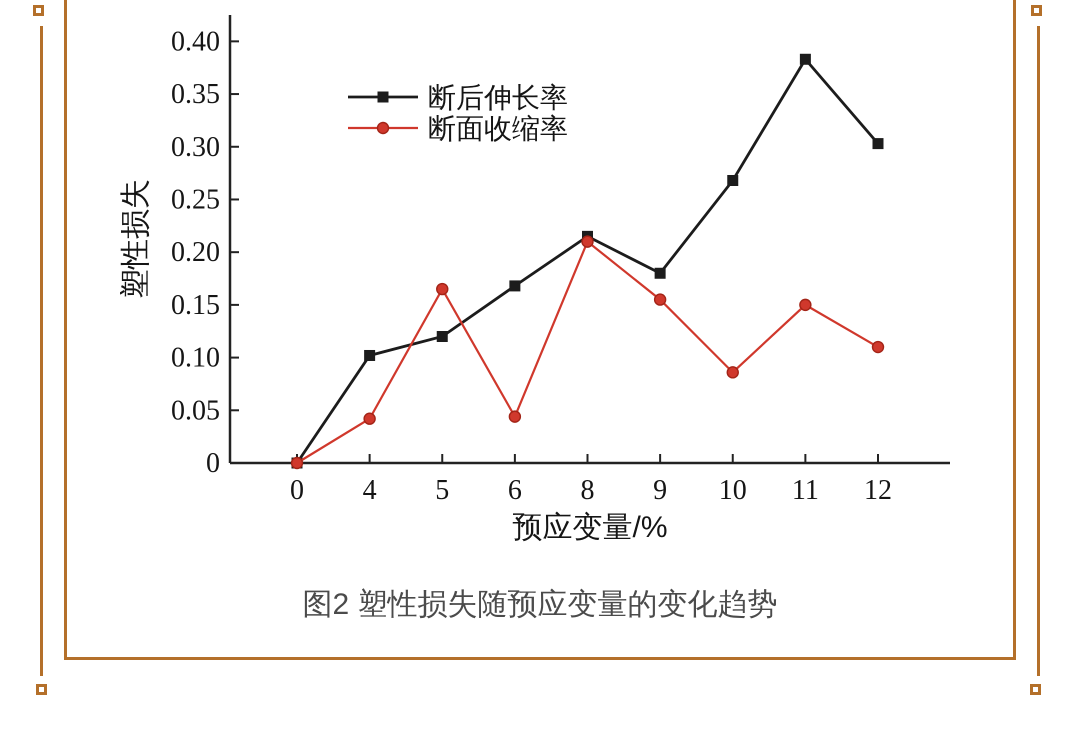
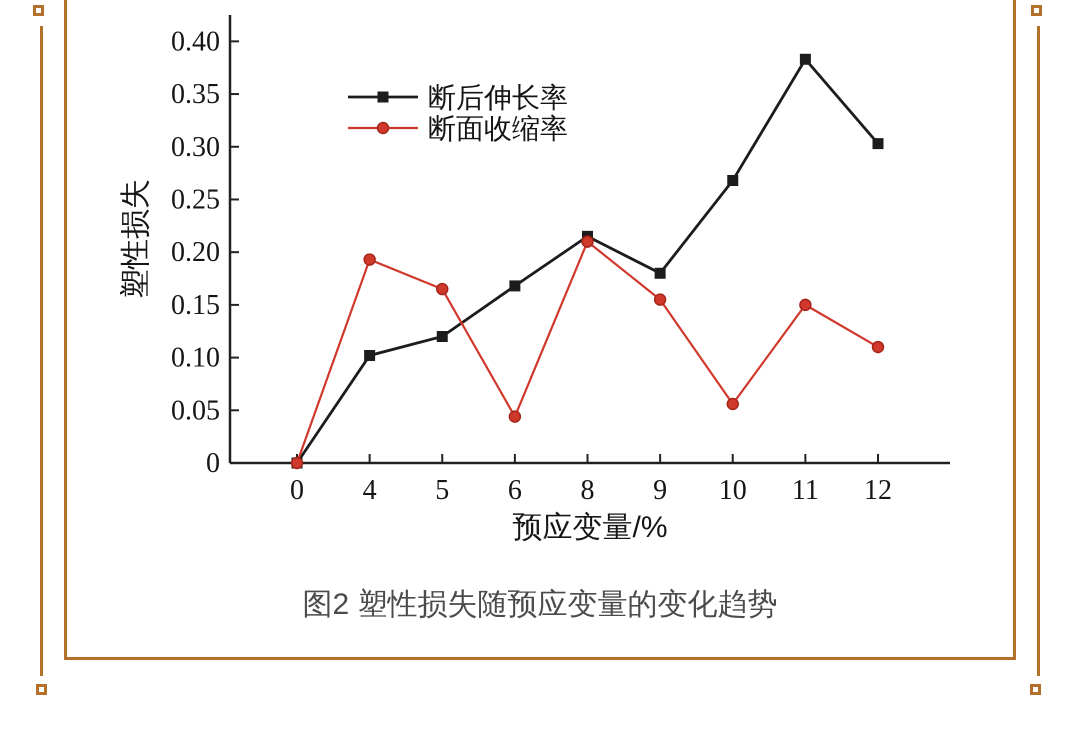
断面收缩率/4: 0.042 -> 0.193
断面收缩率/10: 0.086 -> 0.056
